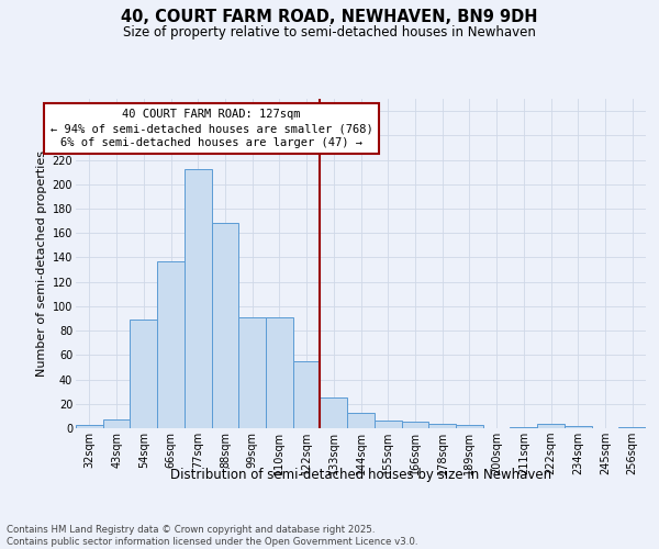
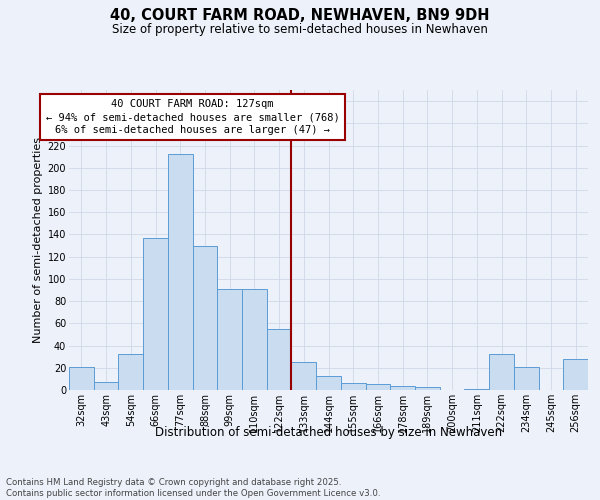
32sqm: 3 -> 21
54sqm: 89 -> 32
88sqm: 168 -> 130
222sqm: 4 -> 32
234sqm: 2 -> 21
256sqm: 1 -> 28
